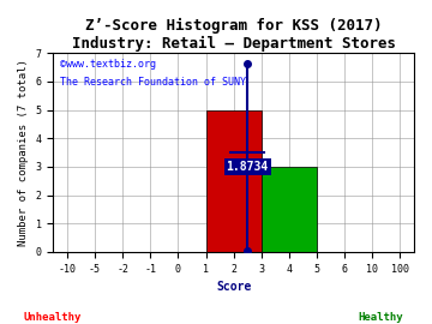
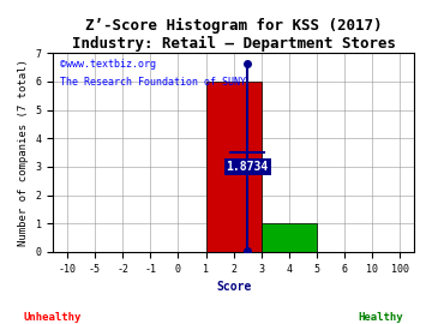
2: 5 -> 6
4: 3 -> 1
